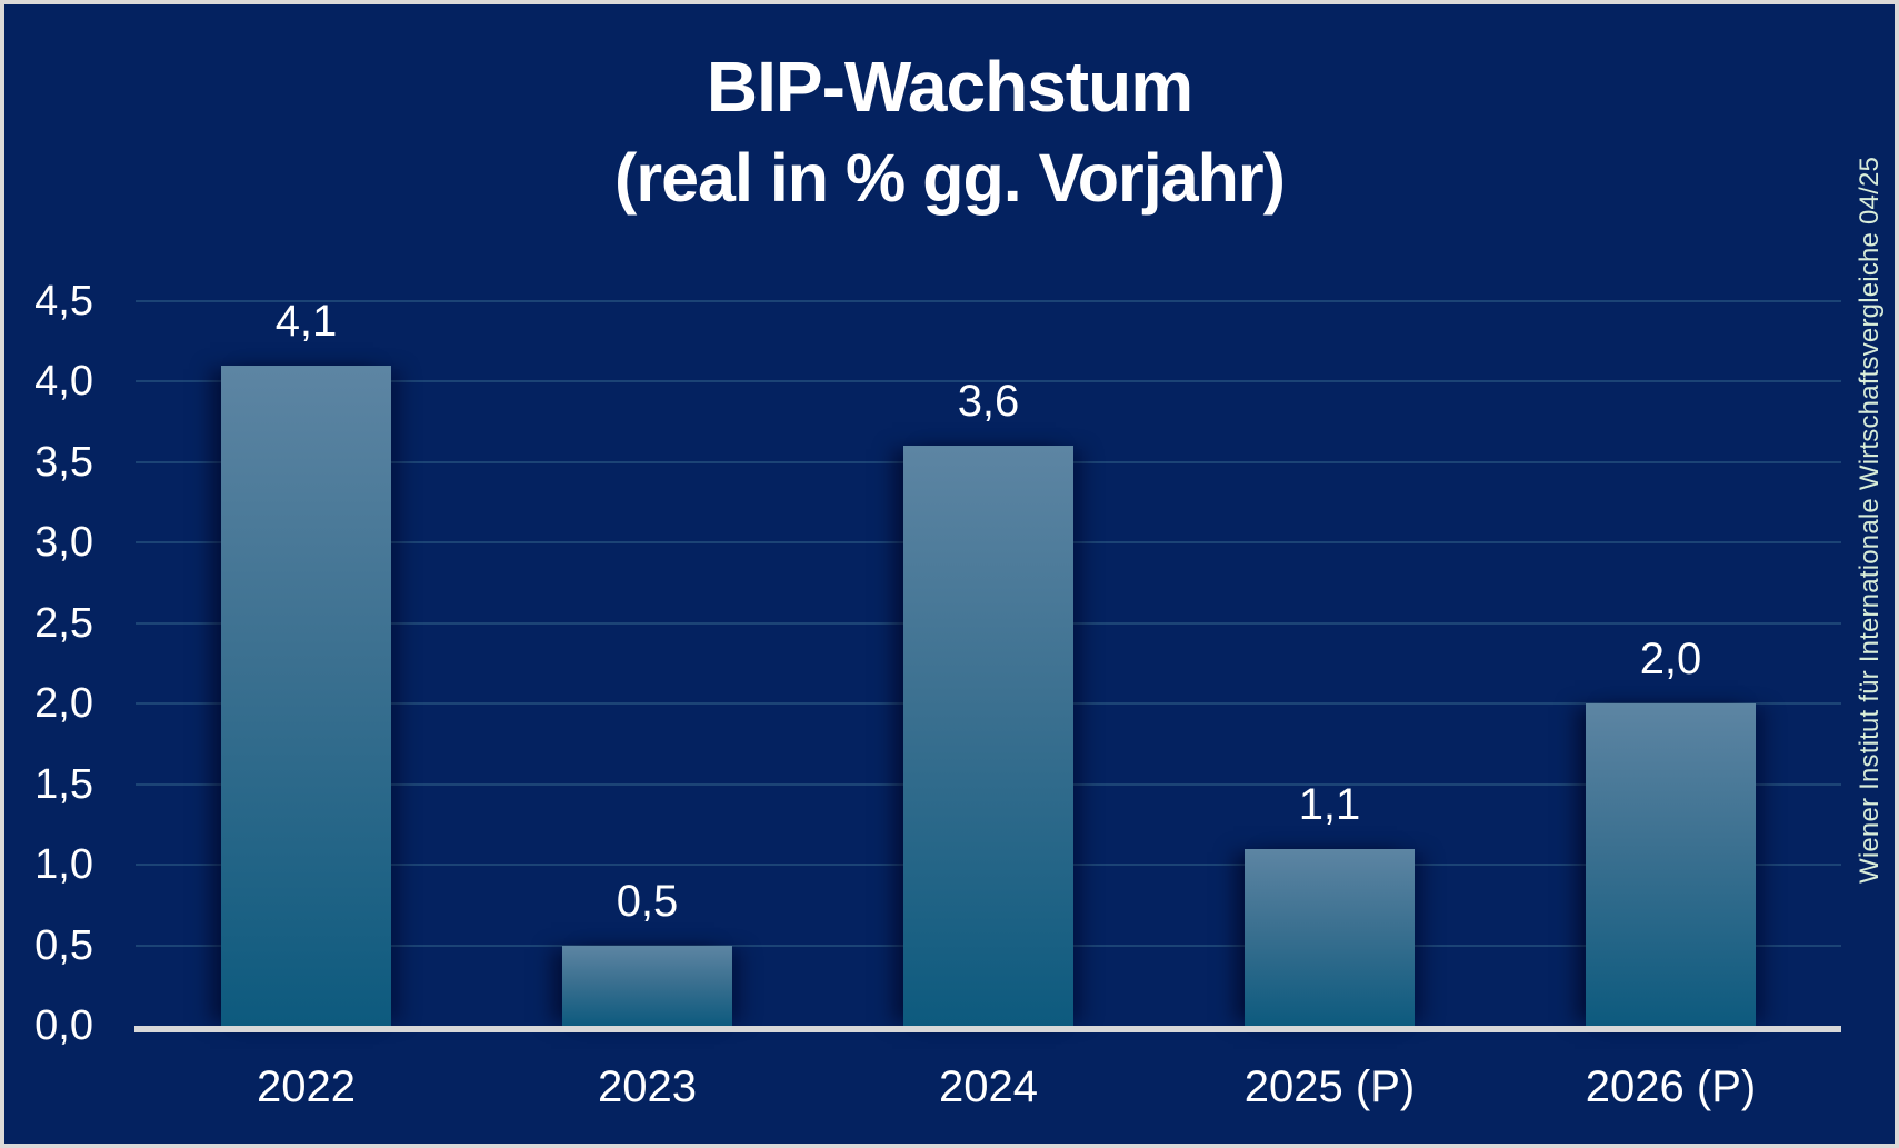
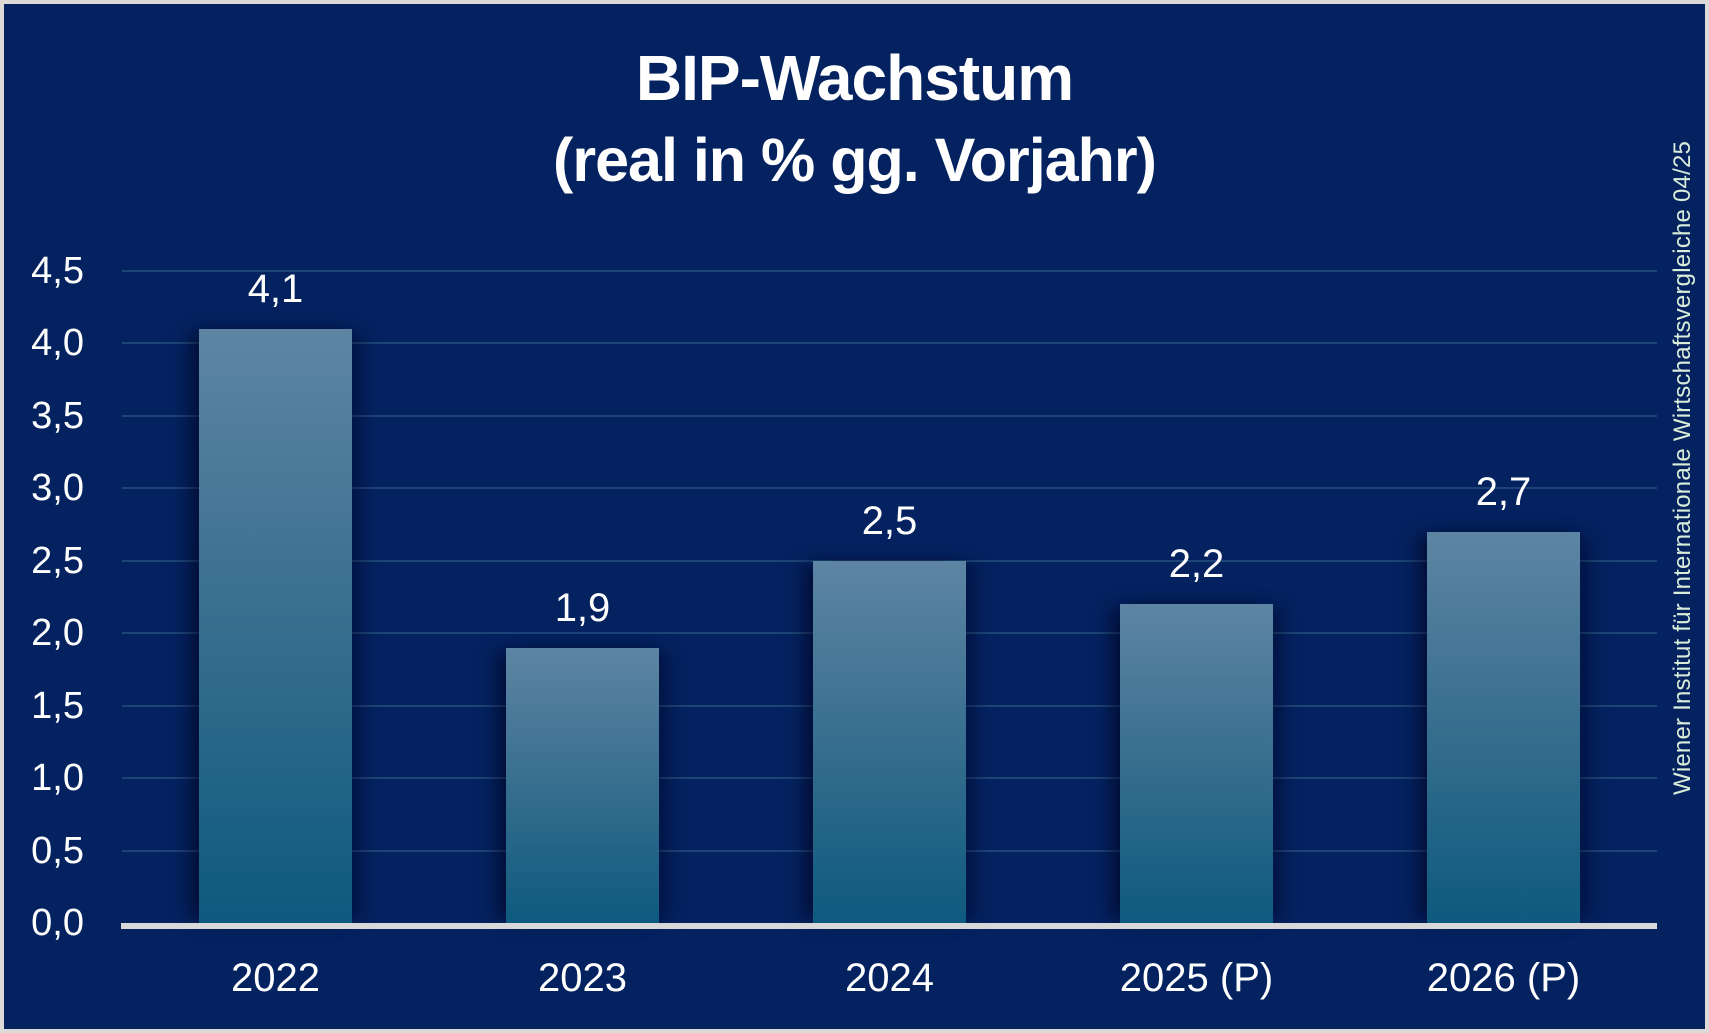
2023: 0,5 -> 1,9
2024: 3,6 -> 2,5
2025 (P): 1,1 -> 2,2
2026 (P): 2,0 -> 2,7
